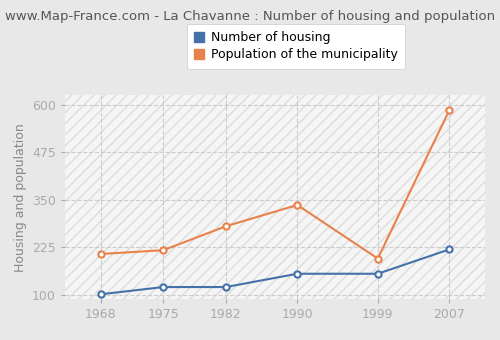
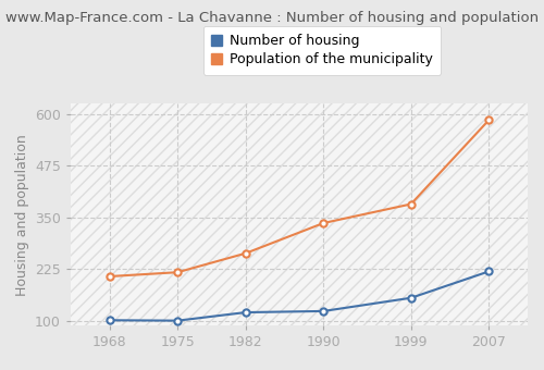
Number of housing/1975: 120 -> 100
Population of the municipality/1982: 280 -> 263
Number of housing/1990: 155 -> 123
Population of the municipality/1999: 195 -> 382
